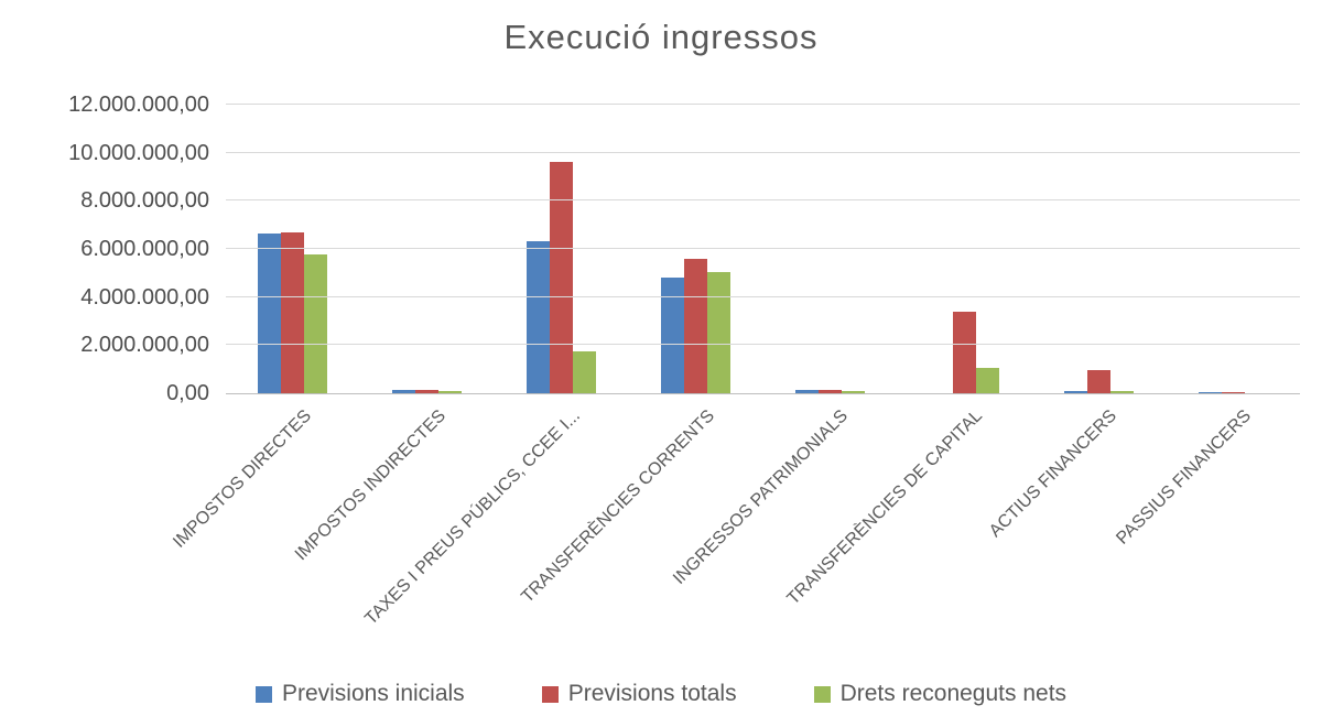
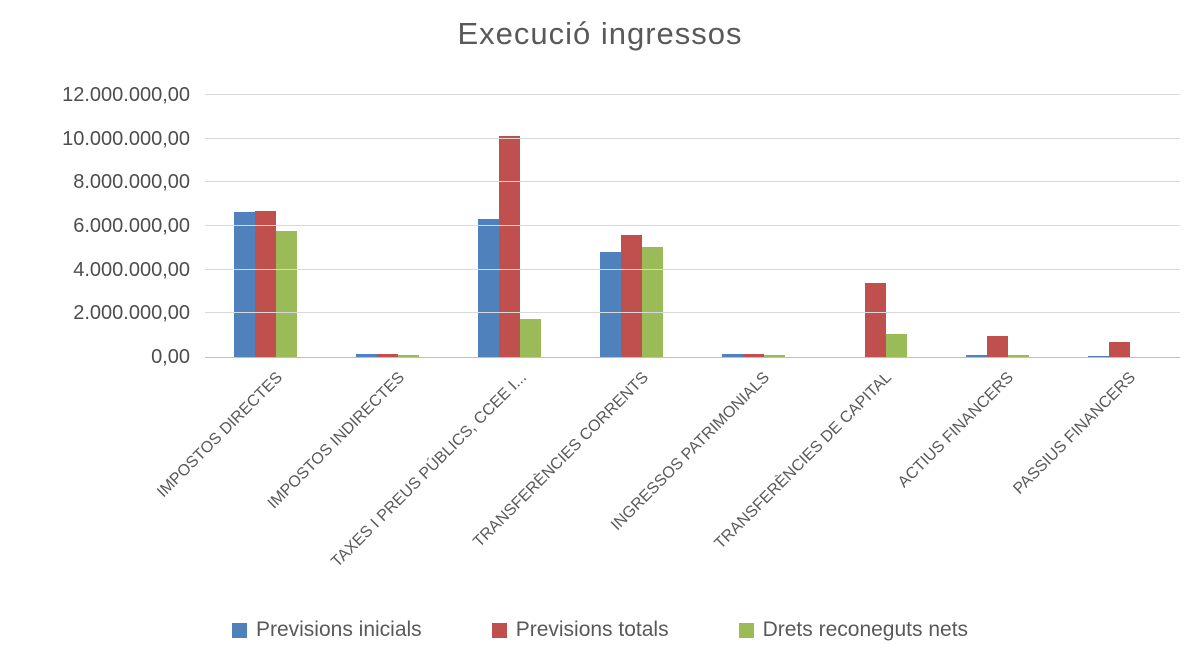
Previsions totals/TAXES I PREUS PÚBLICS, CCEE I...: 9600000 -> 10100000
Previsions totals/PASSIUS FINANCERS: 100000 -> 700000
